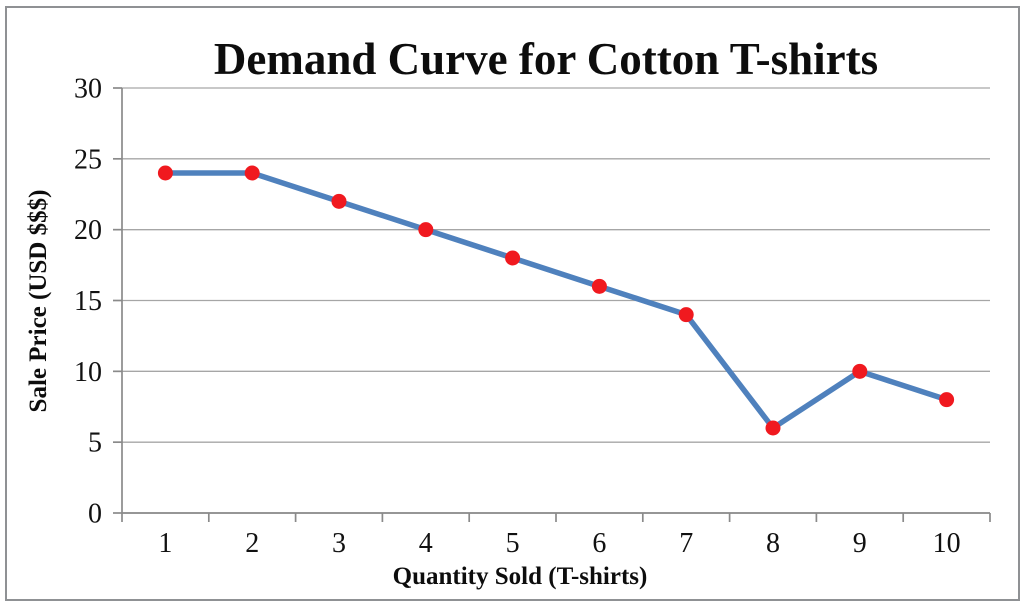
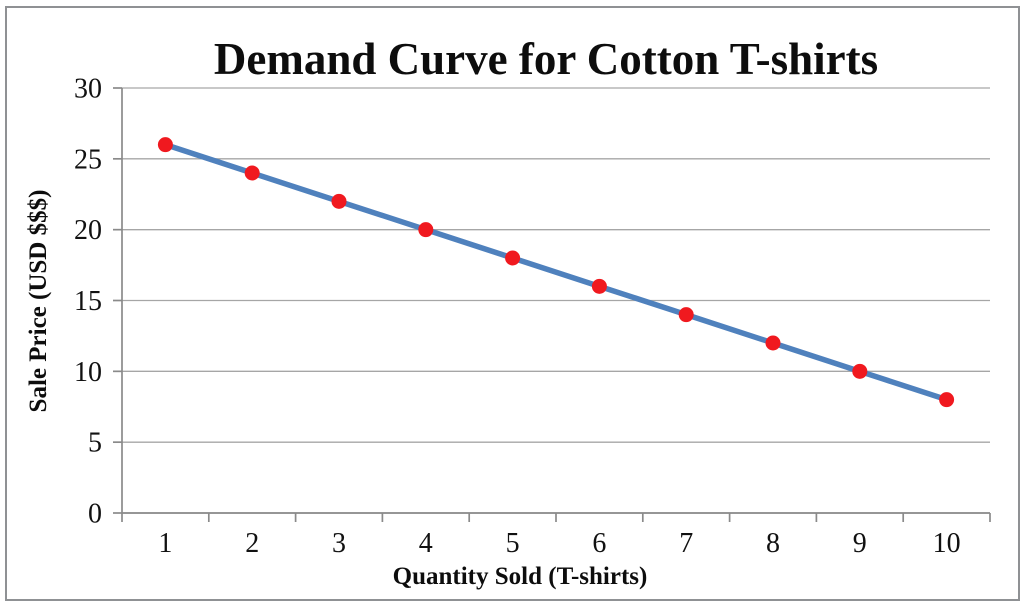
1: 24 -> 26
8: 6 -> 12
